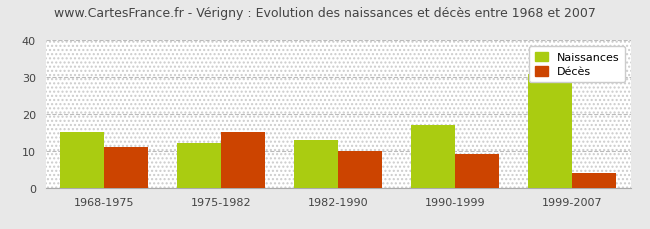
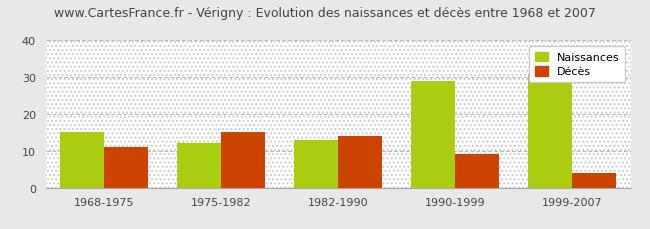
Décès/1982-1990: 10 -> 14
Naissances/1990-1999: 17 -> 29
